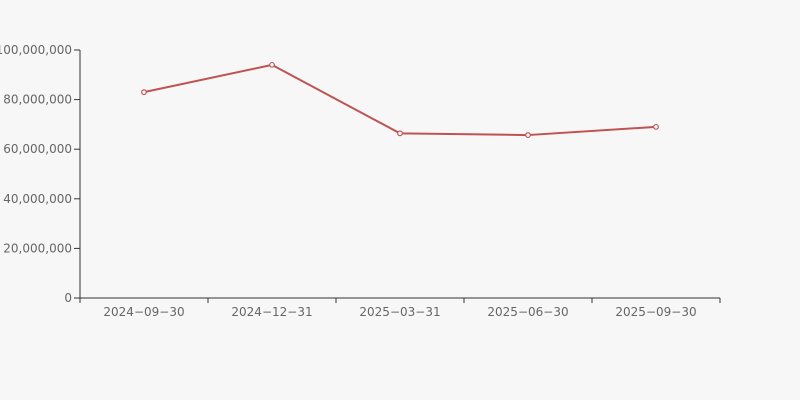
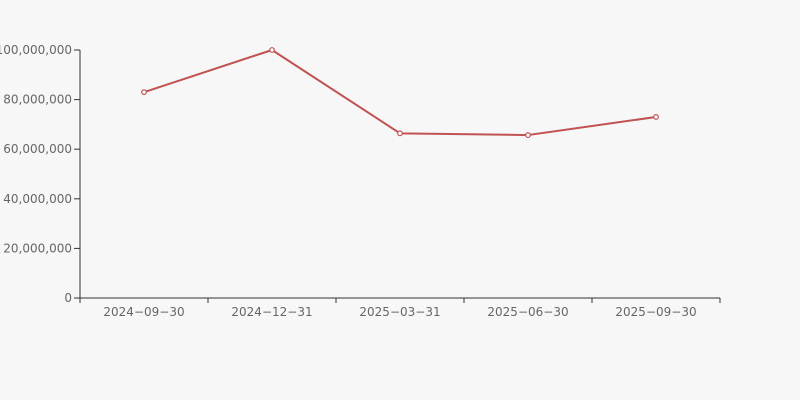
2024−12−31: 94000000 -> 100000000
2025−09−30: 69000000 -> 73000000
